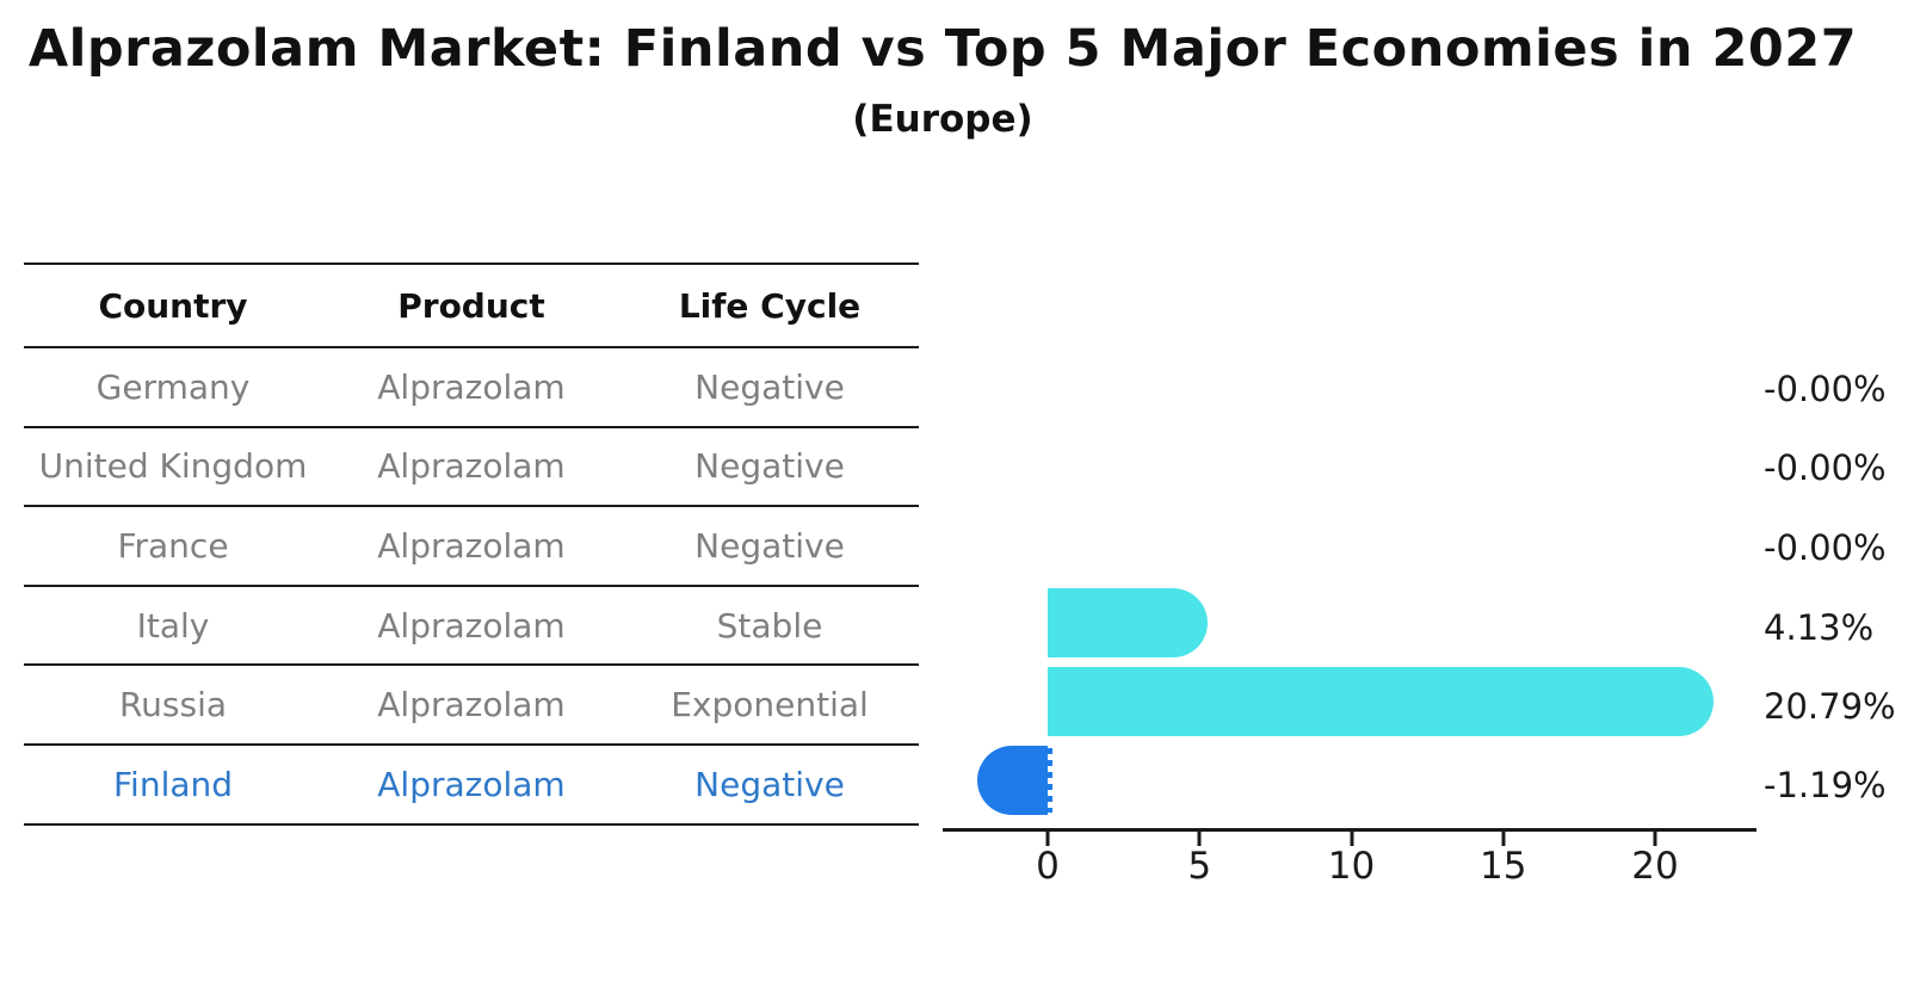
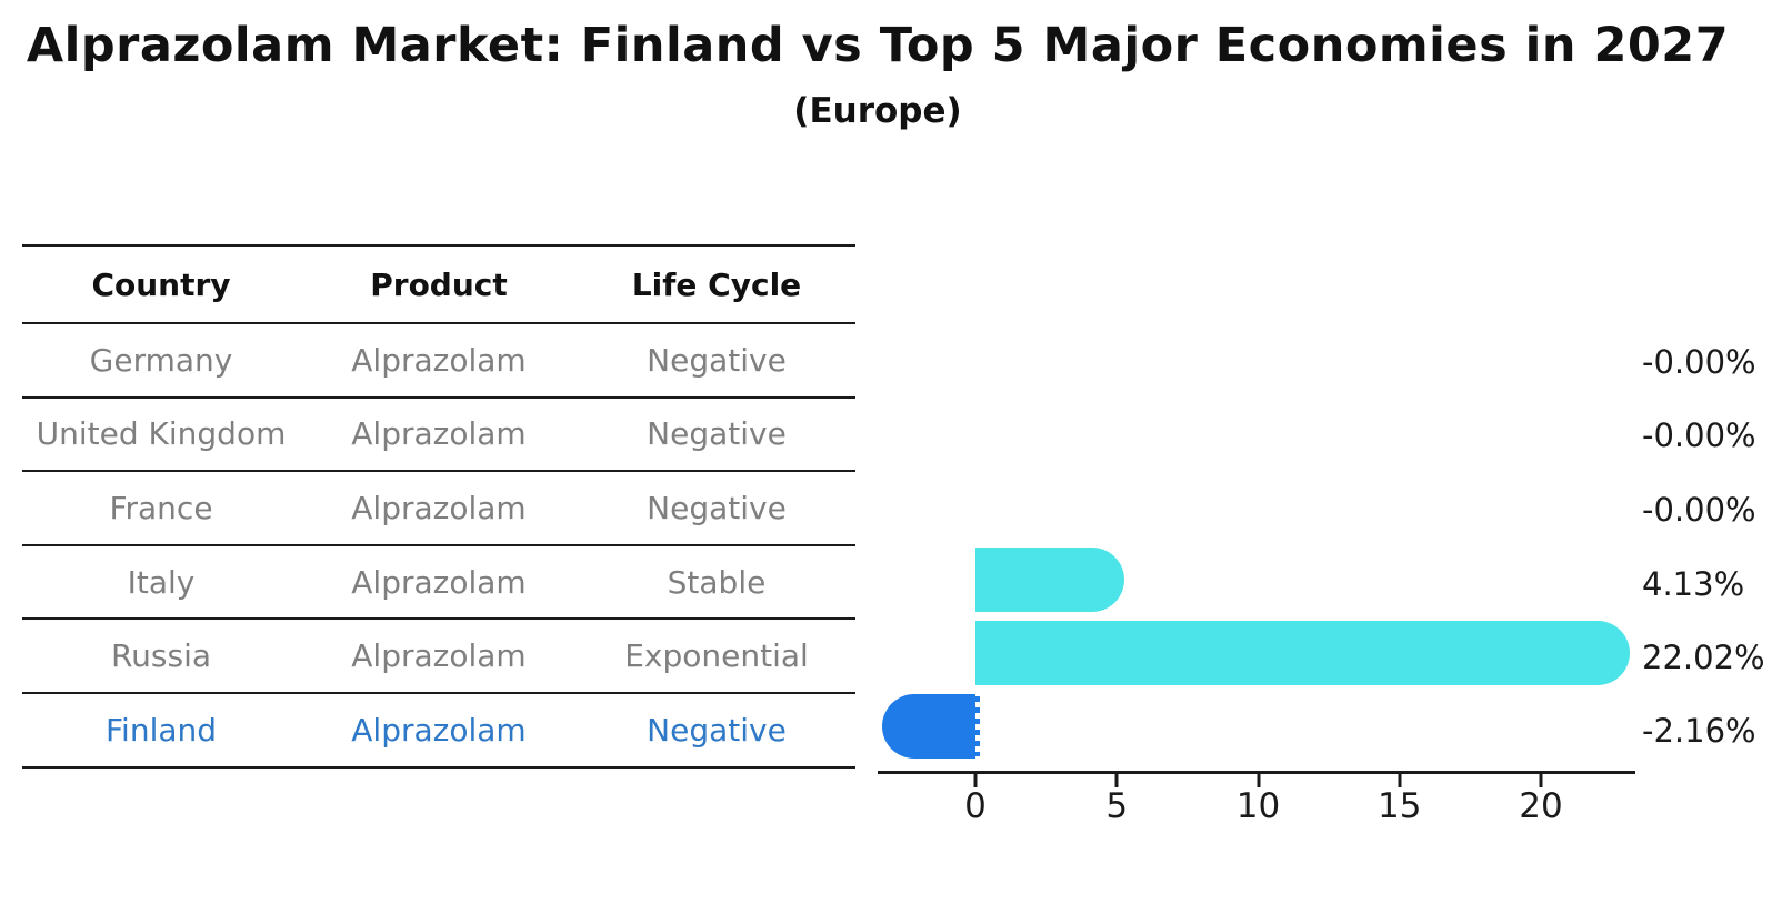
Russia: 20.79% -> 22.02%
Finland: -1.19% -> -2.16%
